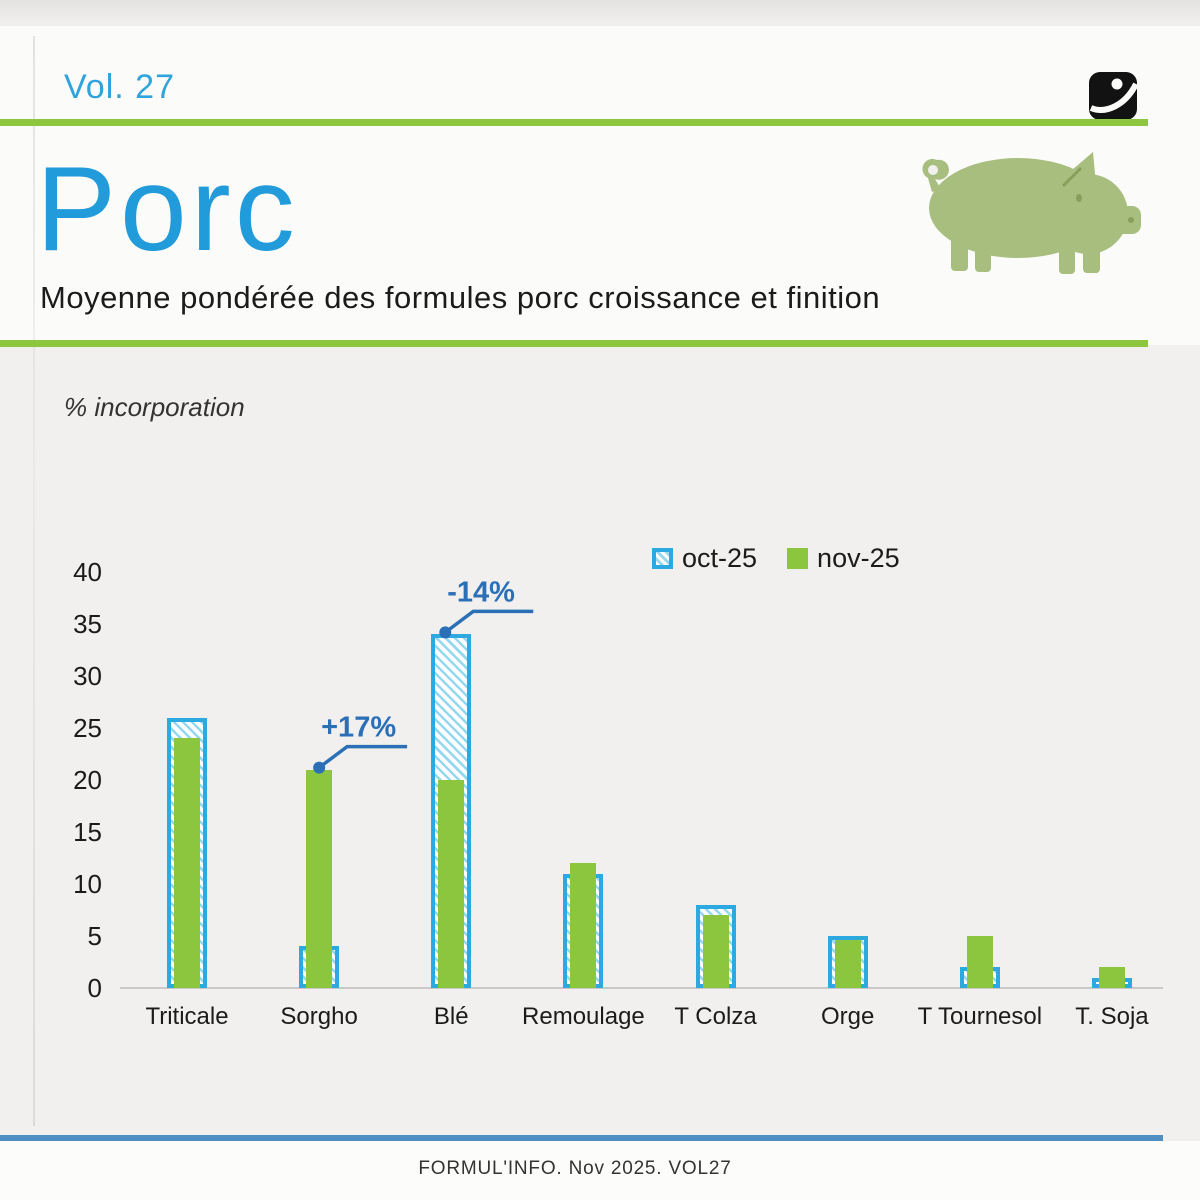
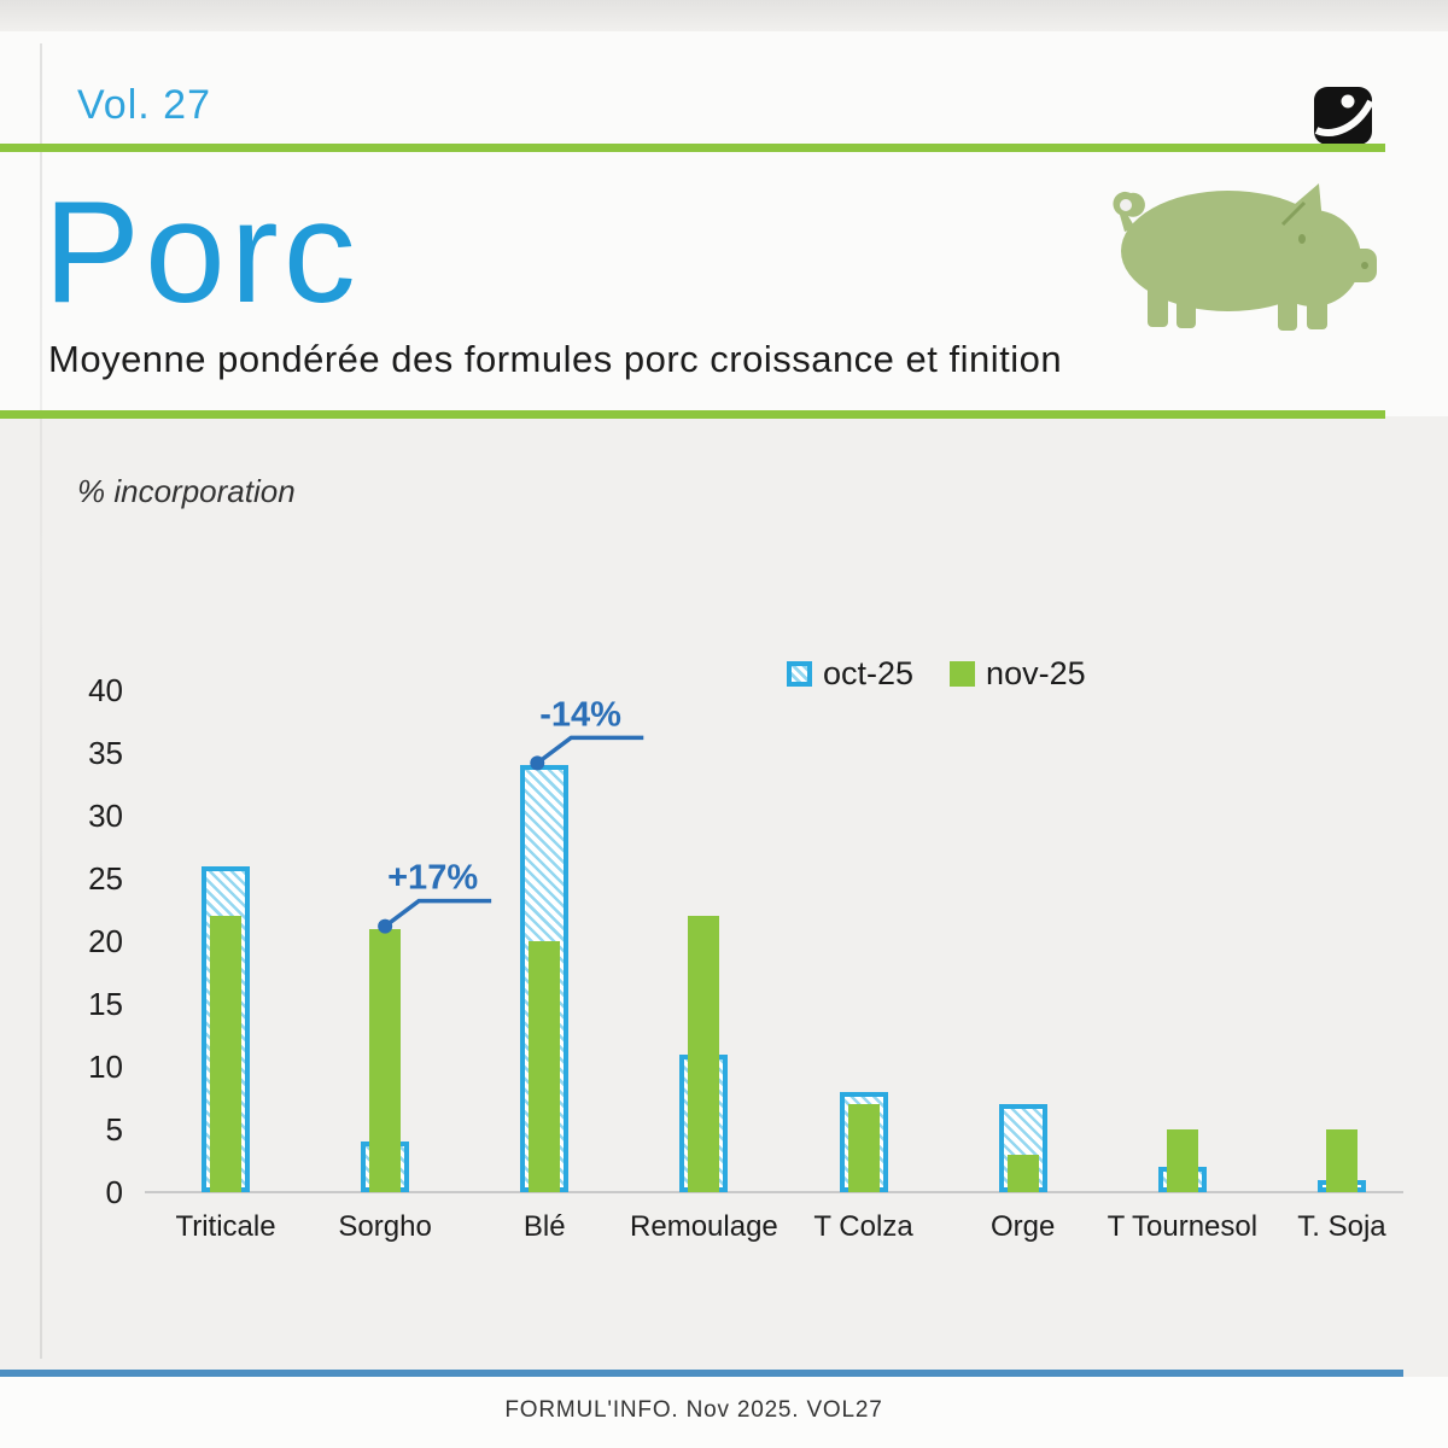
nov-25/Triticale: 24 -> 22
nov-25/Remoulage: 12 -> 22
oct-25/Orge: 5 -> 7
nov-25/Orge: 5 -> 3
nov-25/T. Soja: 2 -> 5
